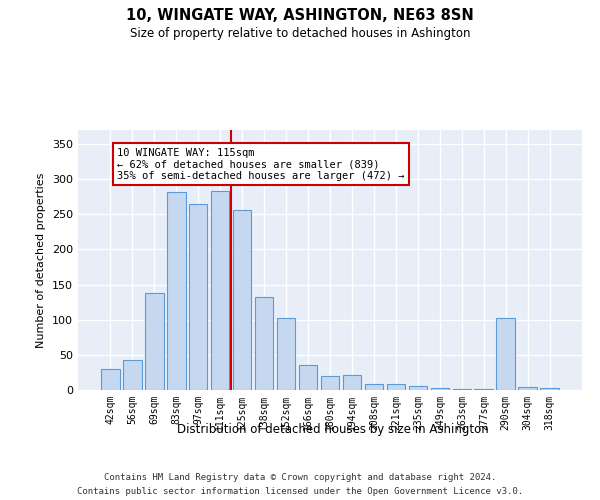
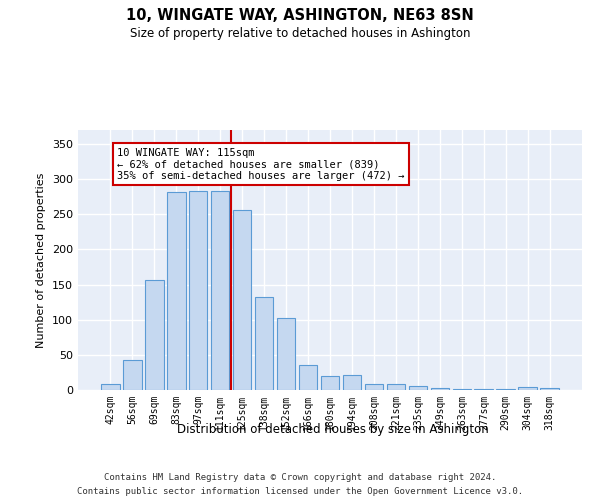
42sqm: 30 -> 8
69sqm: 138 -> 157
97sqm: 264 -> 283
290sqm: 102 -> 1
